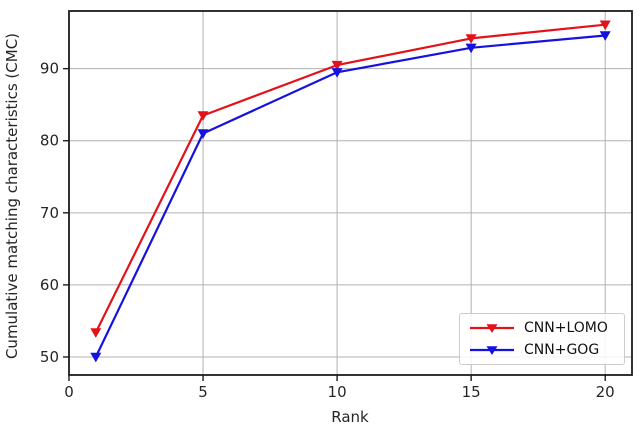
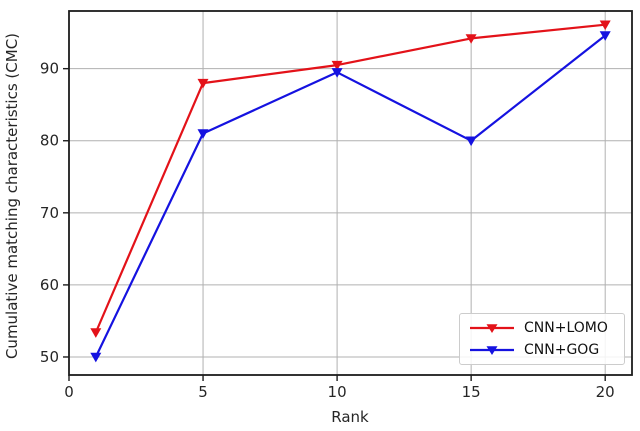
CNN+LOMO/5: 84 -> 88
CNN+GOG/15: 93 -> 80
